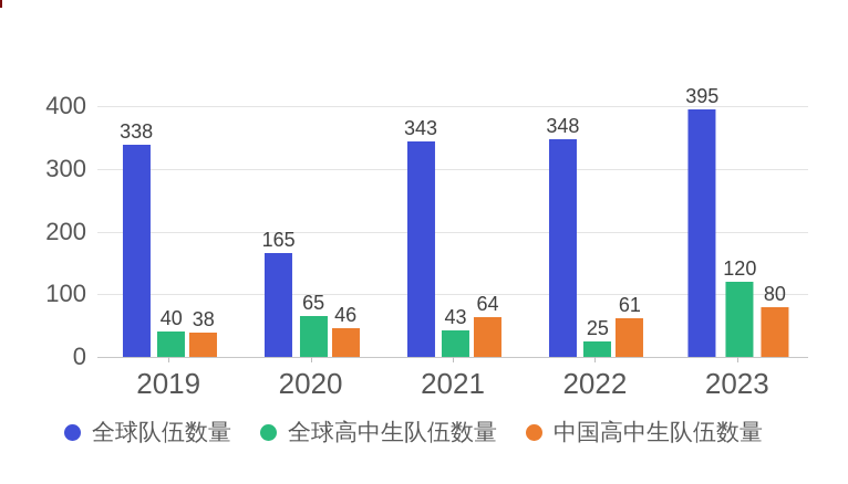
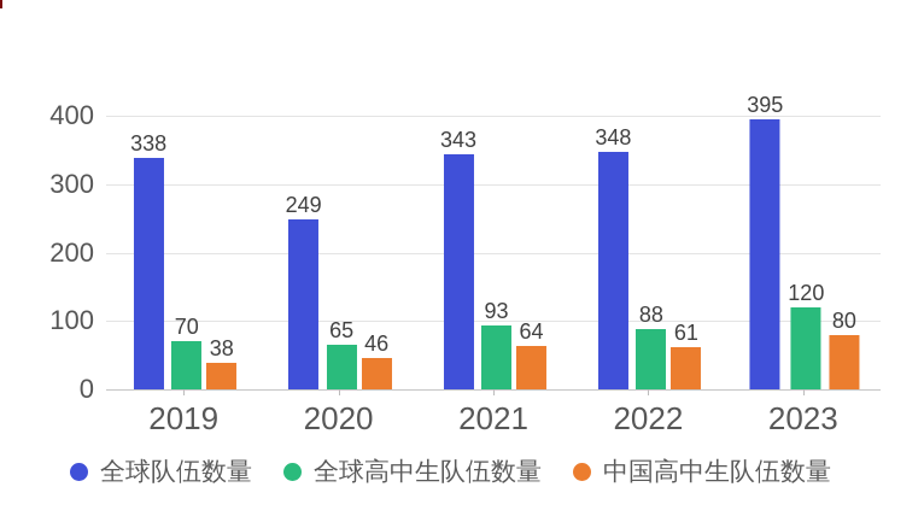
全球高中生队伍数量/2019: 40 -> 70
全球队伍数量/2020: 165 -> 249
全球高中生队伍数量/2021: 43 -> 93
全球高中生队伍数量/2022: 25 -> 88
